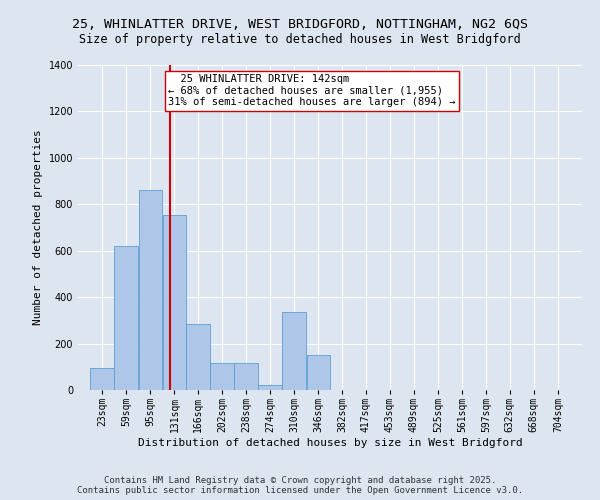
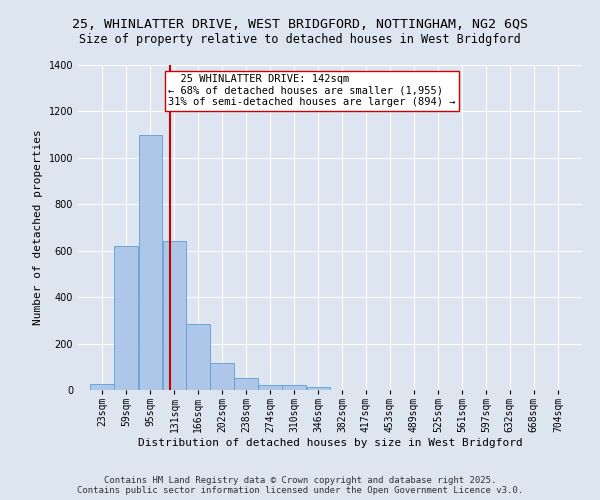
23sqm: 95 -> 28
95sqm: 860 -> 1098
131sqm: 755 -> 642
238sqm: 115 -> 50
310sqm: 335 -> 20
346sqm: 150 -> 12
